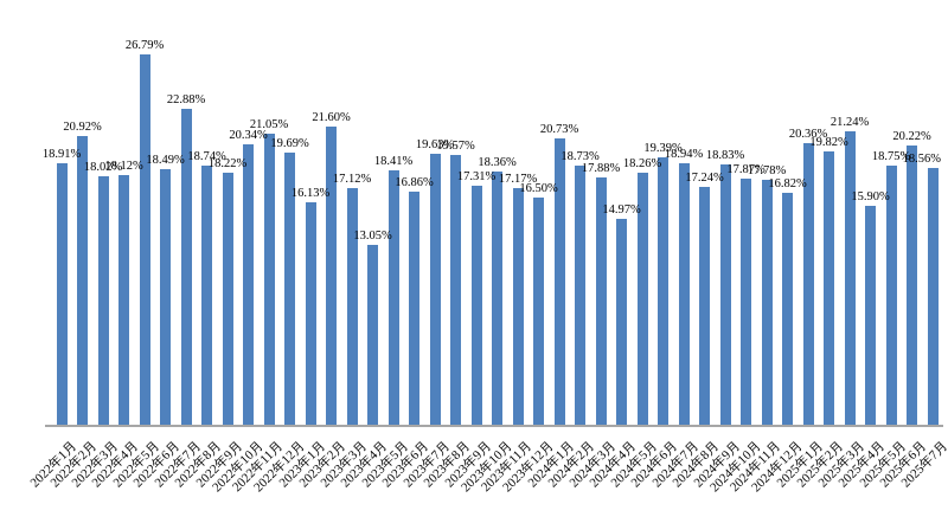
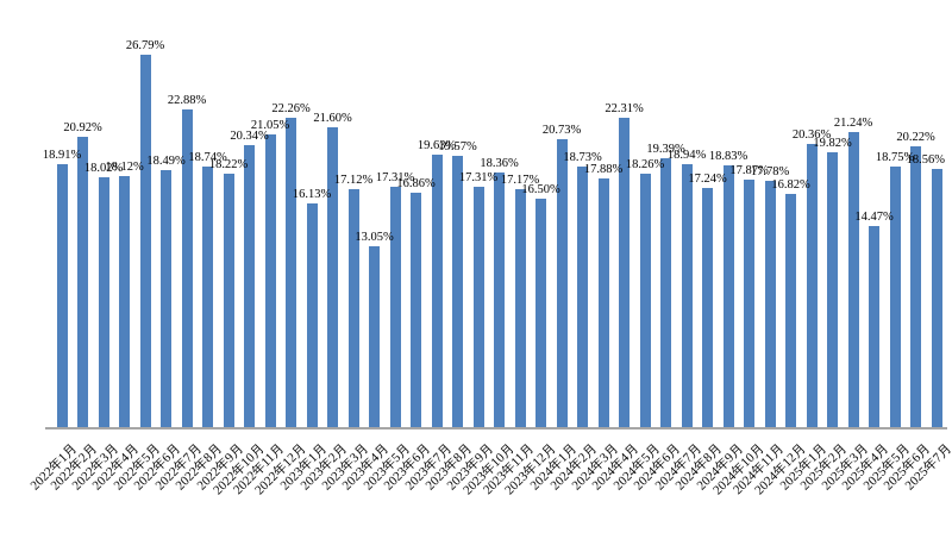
2022年12月: 19.69% -> 22.26%
2023年5月: 18.41% -> 17.31%
2024年4月: 14.97% -> 22.31%
2025年4月: 15.90% -> 14.47%
